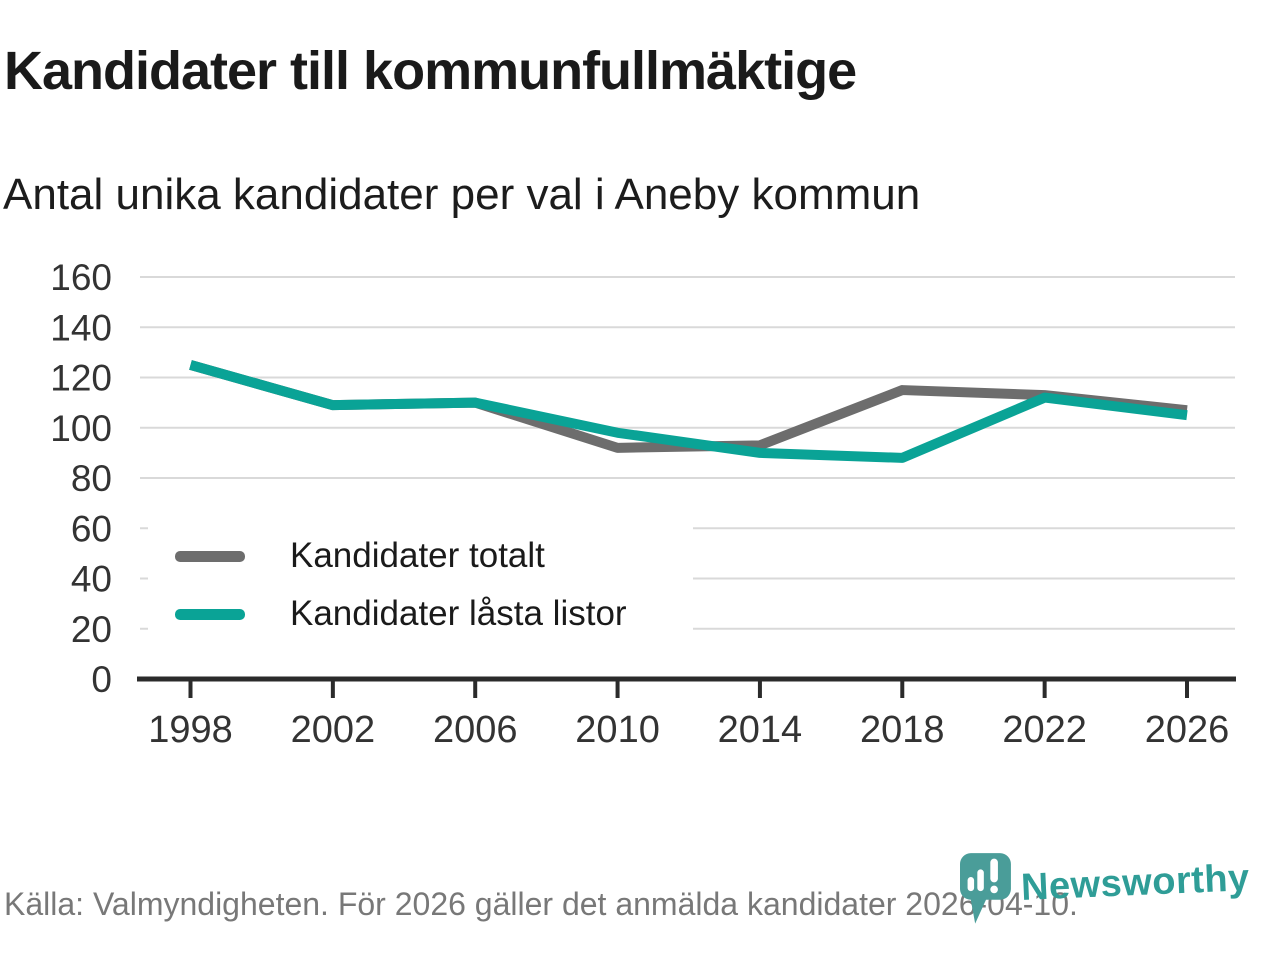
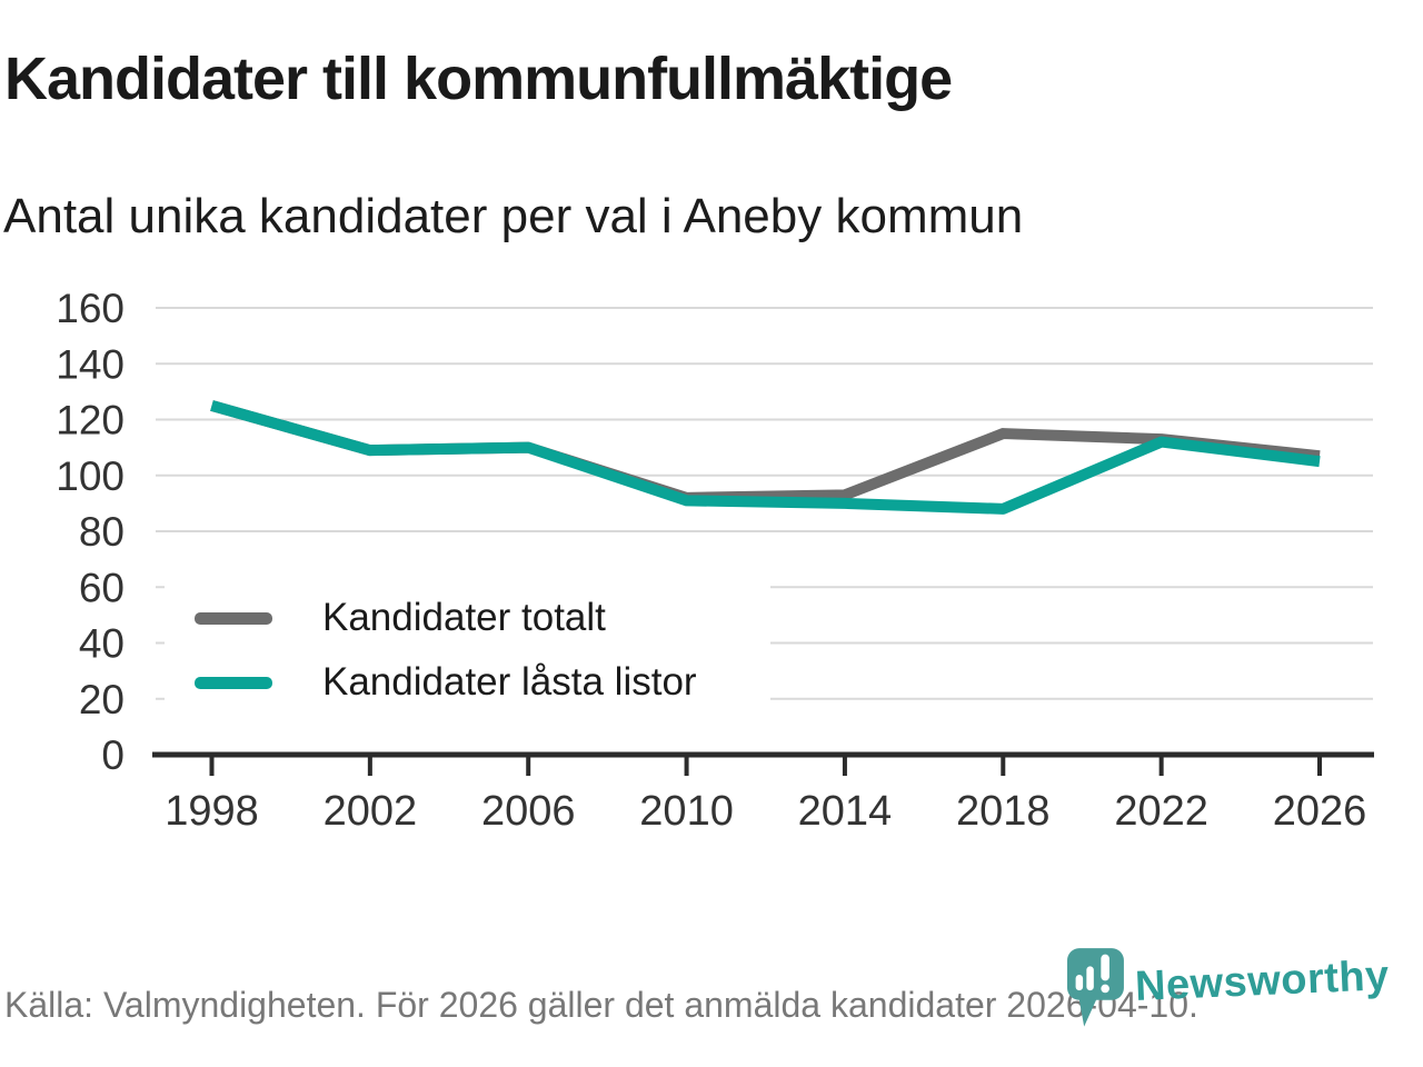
Kandidater låsta listor/2010: 98 -> 91
